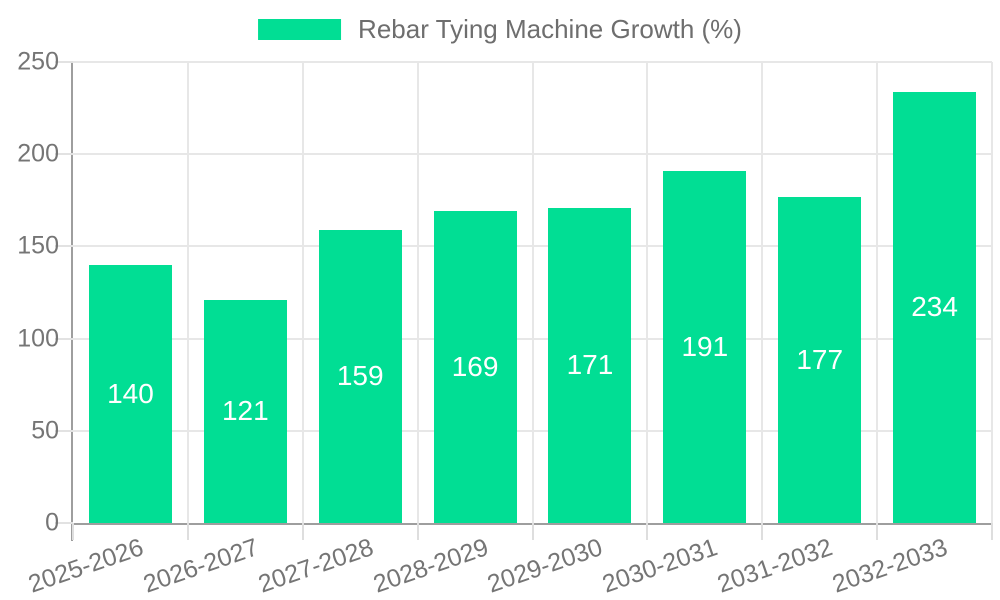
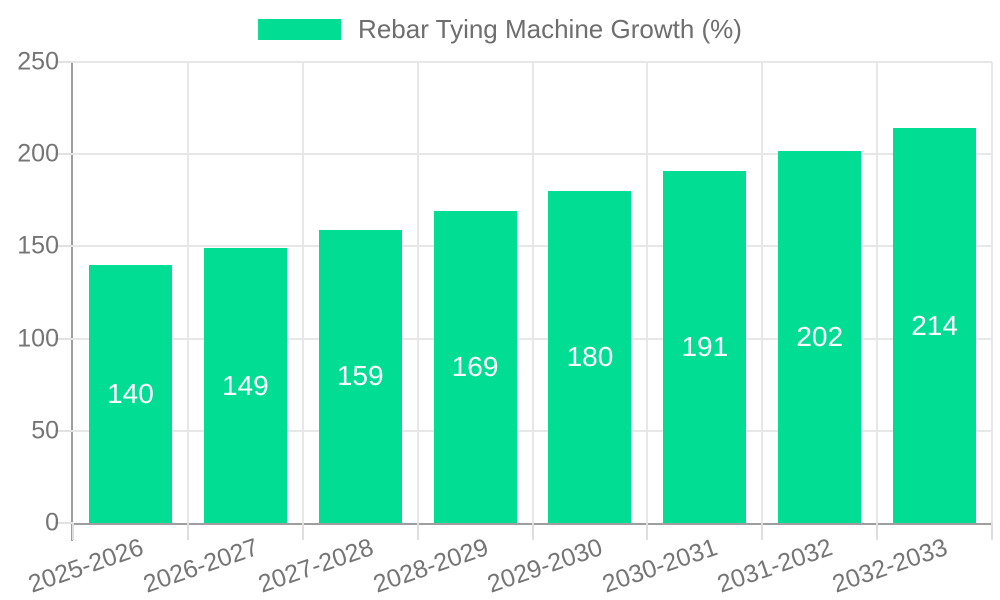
2026-2027: 121 -> 149
2029-2030: 171 -> 180
2031-2032: 177 -> 202
2032-2033: 234 -> 214
